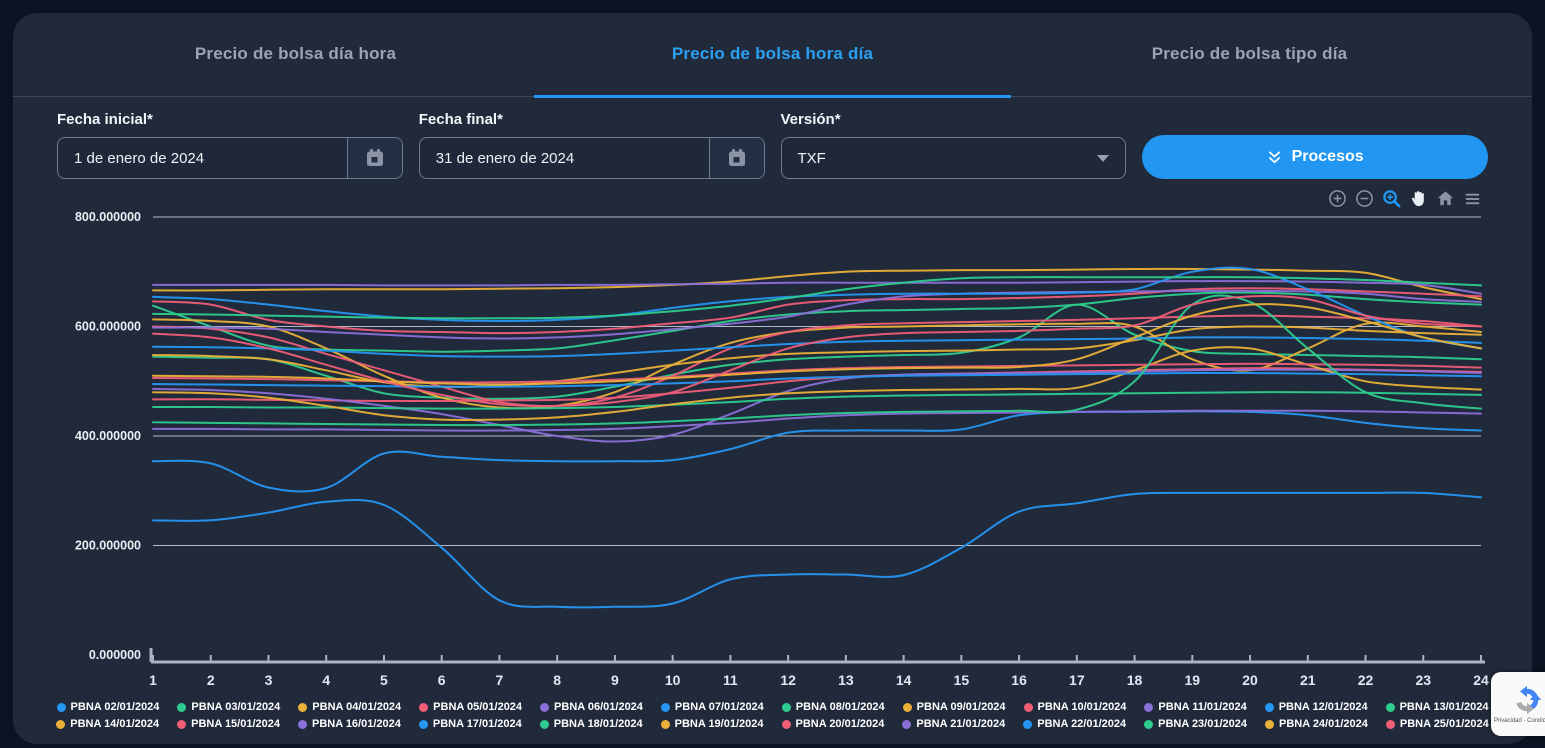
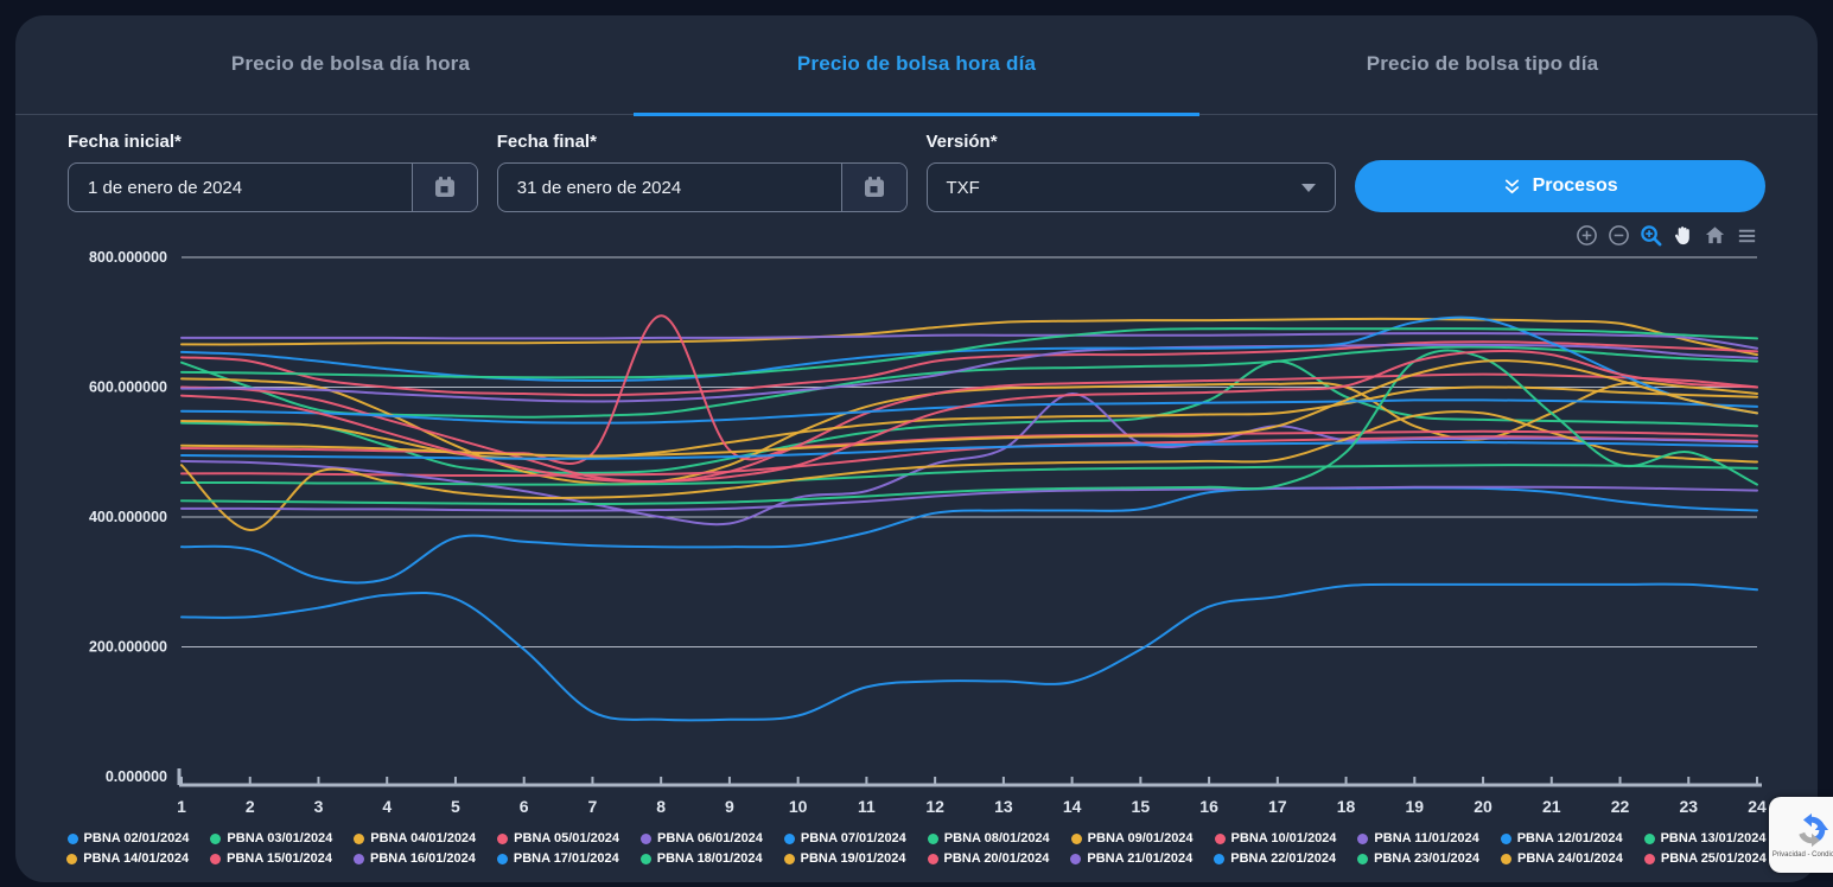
PBNA 19/01/2024/2: 480 -> 380
PBNA 20/01/2024/8: 500 -> 710
PBNA 16/01/2024/10: 400 -> 430
PBNA 16/01/2024/14: 510 -> 590
PBNA 16/01/2024/17: 520 -> 540
PBNA 23/01/2024/23: 460 -> 500
